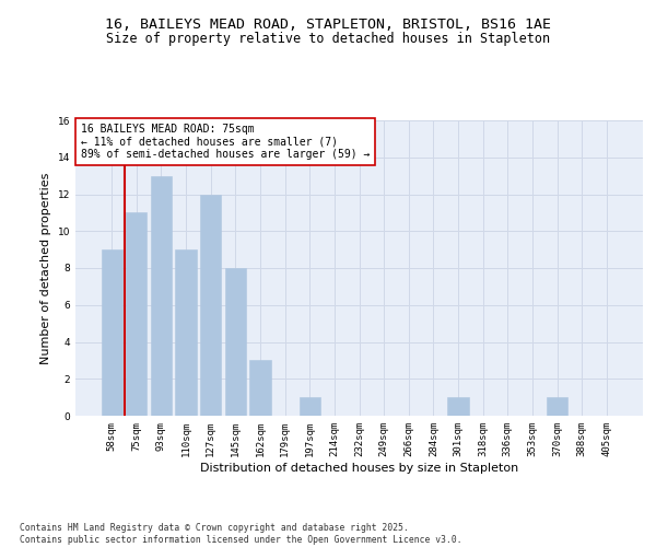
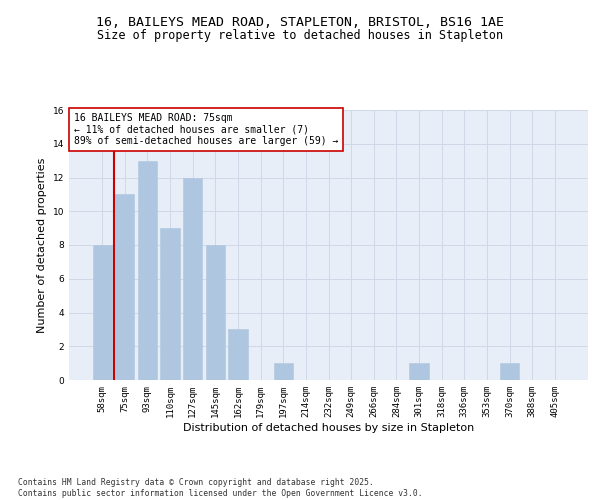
58sqm: 9 -> 8
